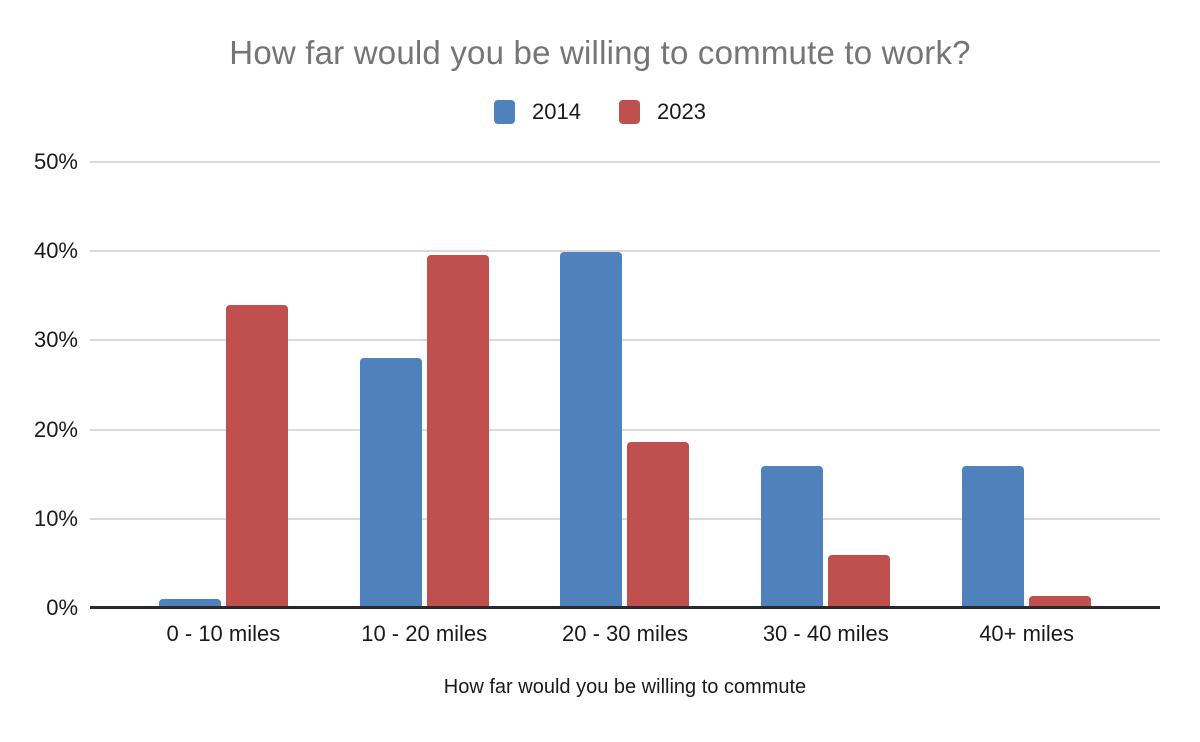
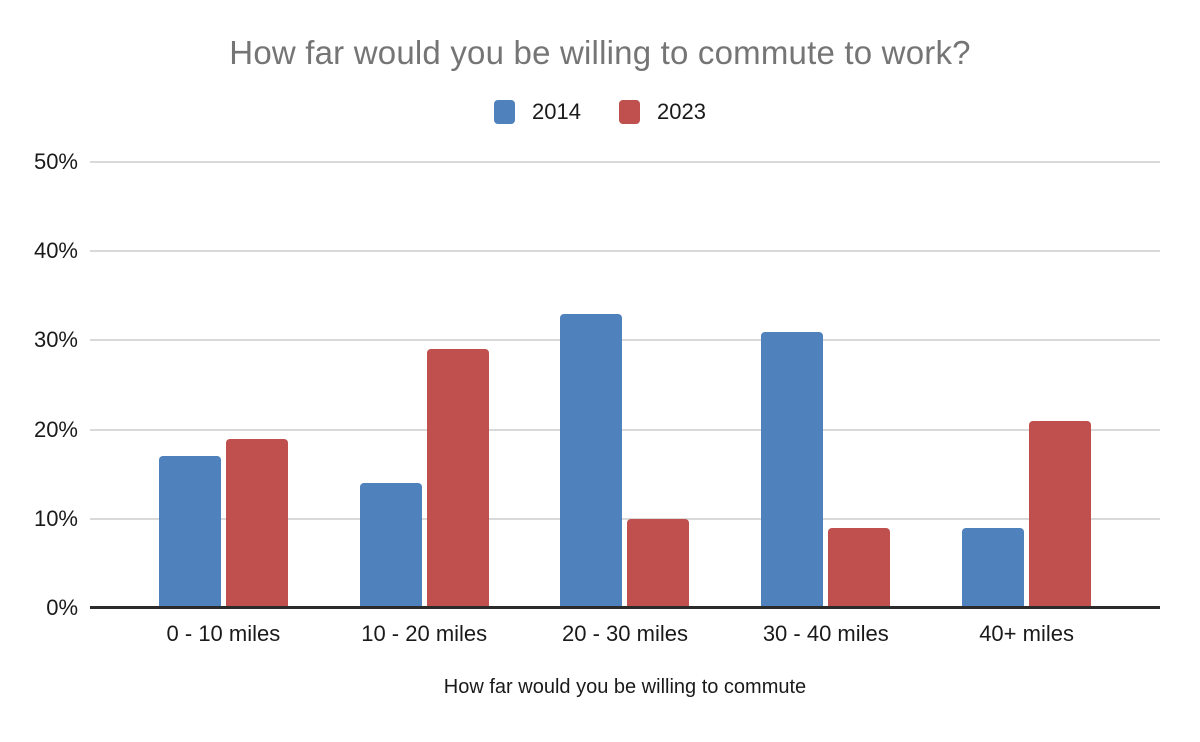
2014/0 - 10 miles: 1% -> 17%
2023/0 - 10 miles: 34% -> 19%
2014/10 - 20 miles: 28% -> 14%
2023/10 - 20 miles: 40% -> 29%
2014/20 - 30 miles: 40% -> 33%
2023/20 - 30 miles: 19% -> 10%
2014/30 - 40 miles: 16% -> 31%
2023/30 - 40 miles: 6% -> 9%
2014/40+ miles: 16% -> 9%
2023/40+ miles: 1% -> 21%
